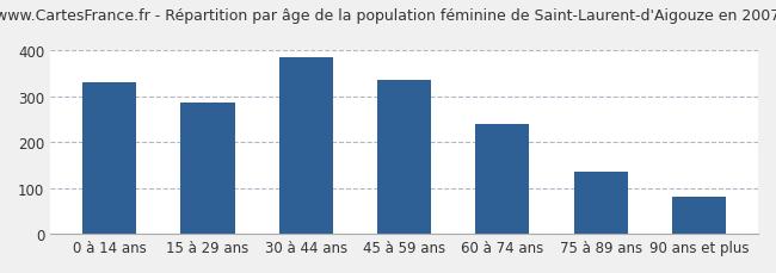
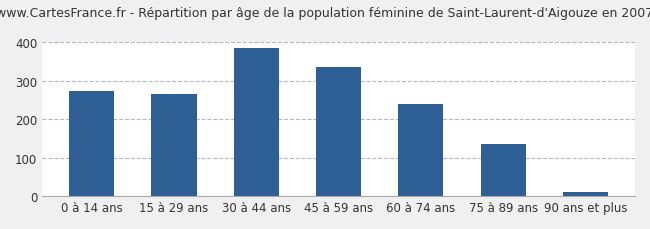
0 à 14 ans: 330 -> 272
15 à 29 ans: 285 -> 265
90 ans et plus: 80 -> 12
